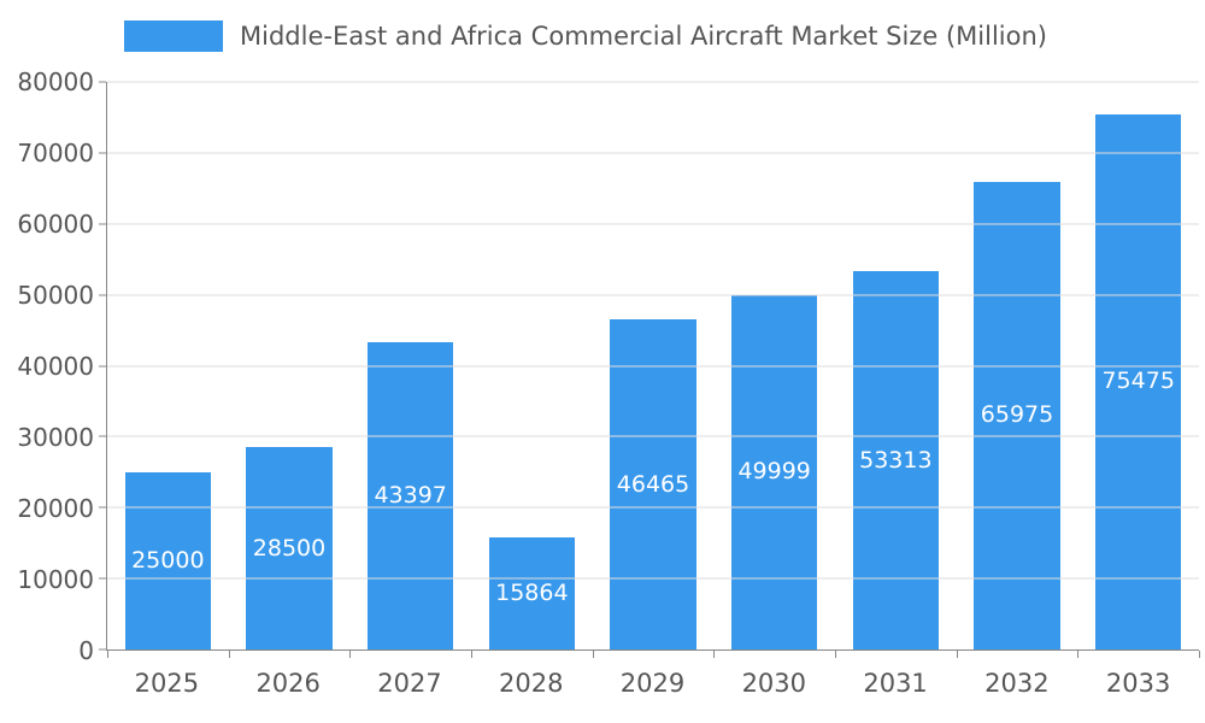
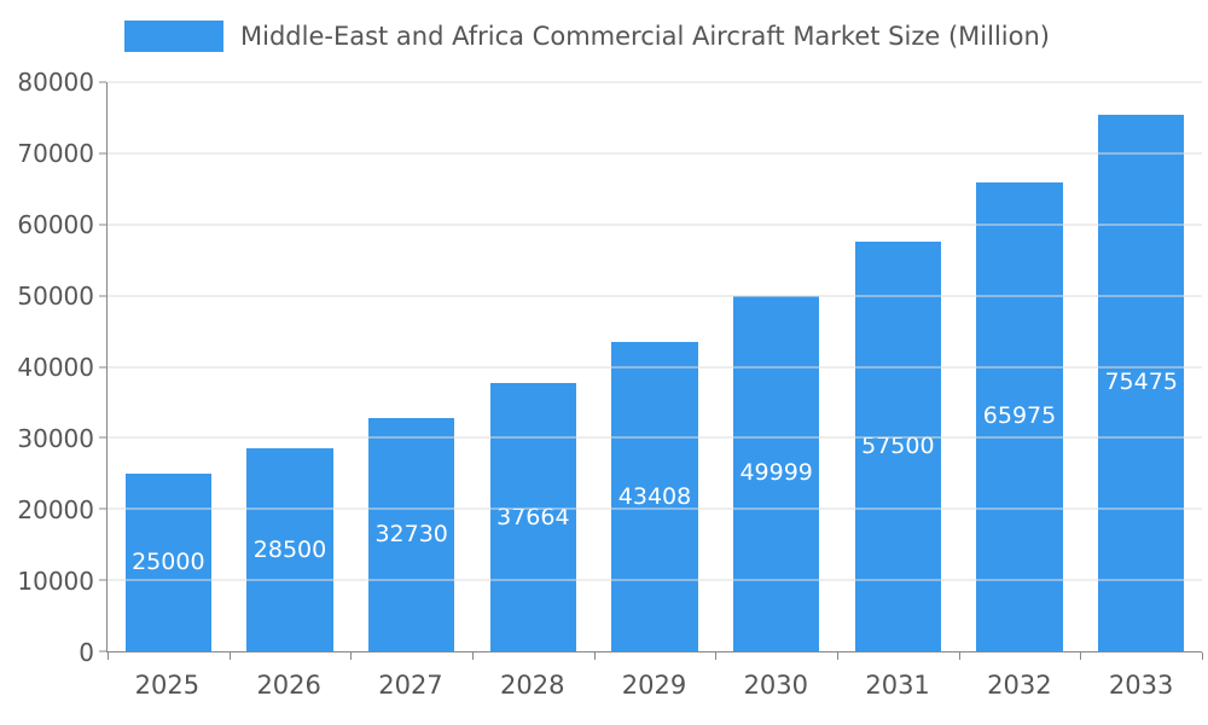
2027: 43397 -> 32730
2028: 15864 -> 37664
2029: 46465 -> 43408
2031: 53313 -> 57500
